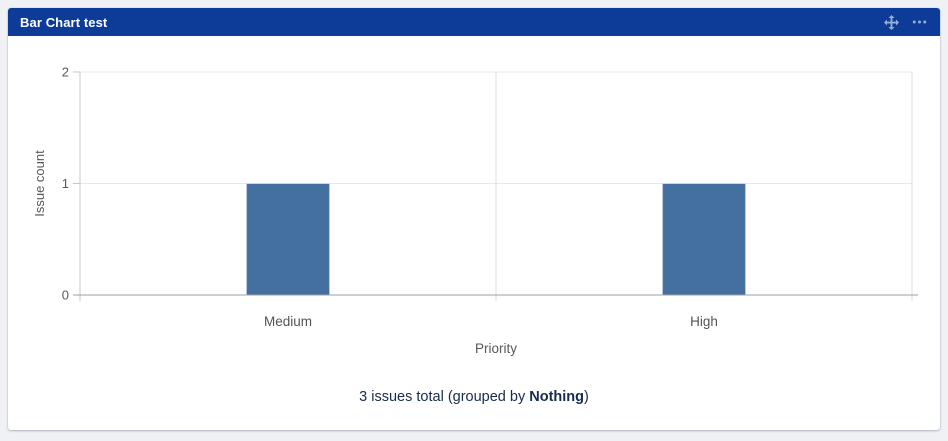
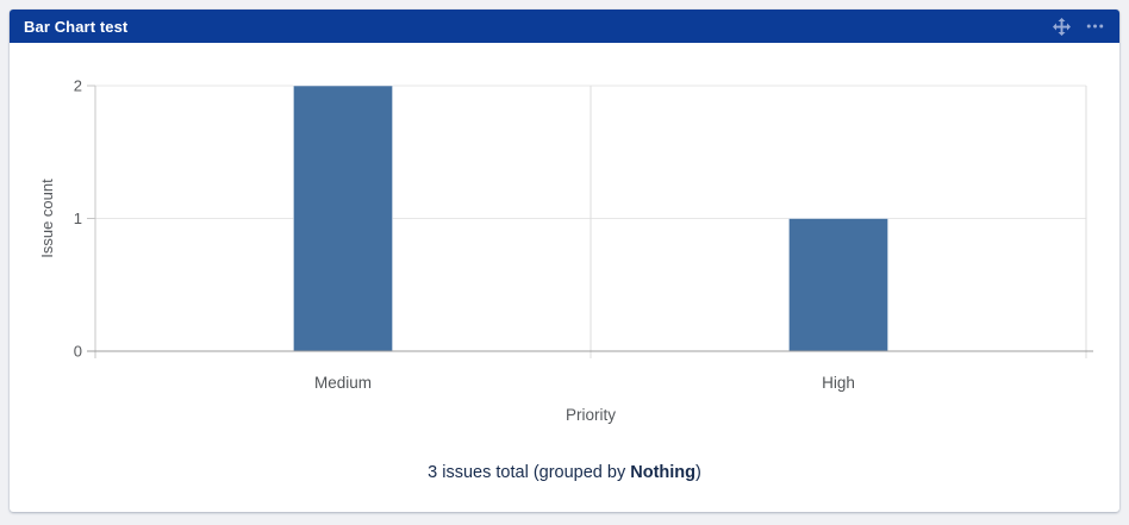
Medium: 1 -> 2
